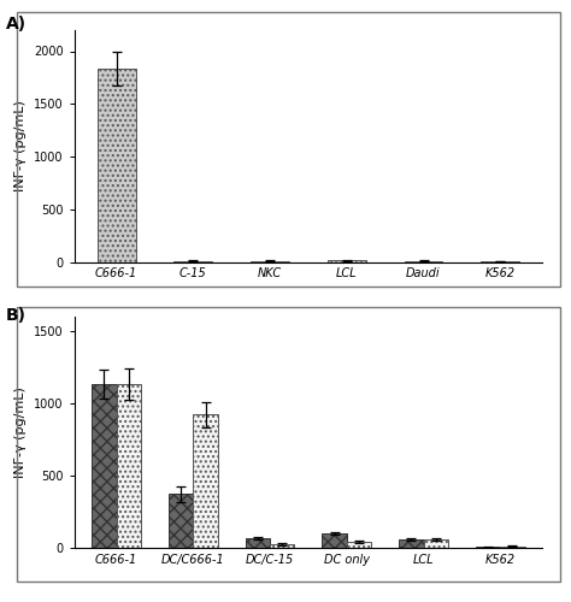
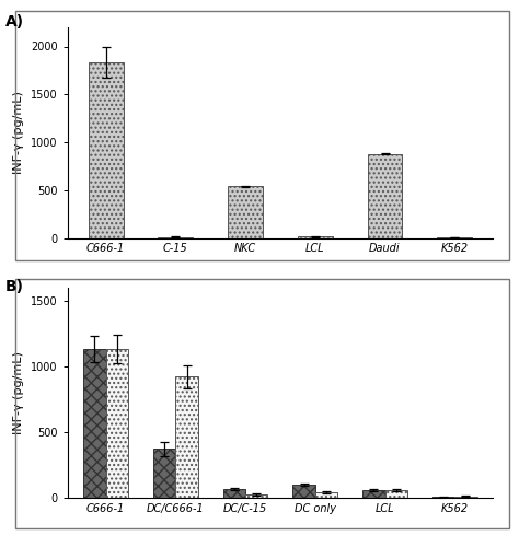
NKC: 10 -> 540
Daudi: 10 -> 880
